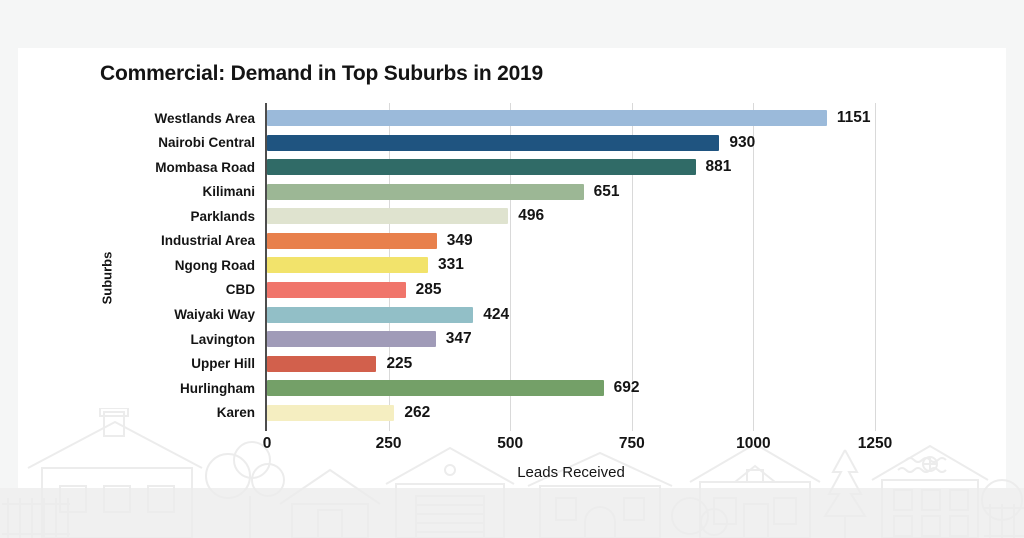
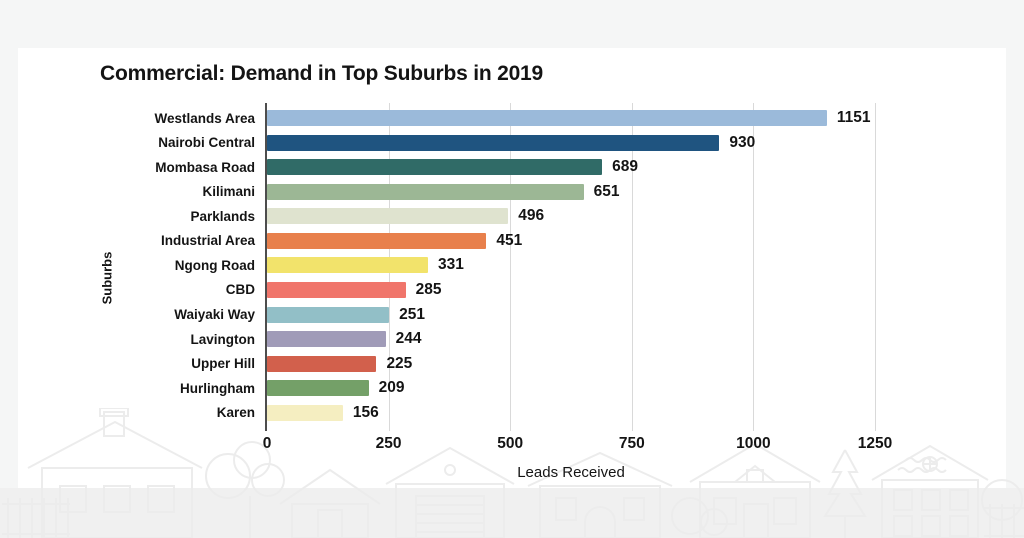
Mombasa Road: 881 -> 689
Industrial Area: 349 -> 451
Waiyaki Way: 424 -> 251
Lavington: 347 -> 244
Hurlingham: 692 -> 209
Karen: 262 -> 156
